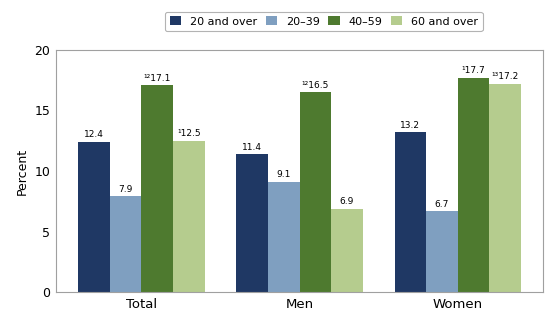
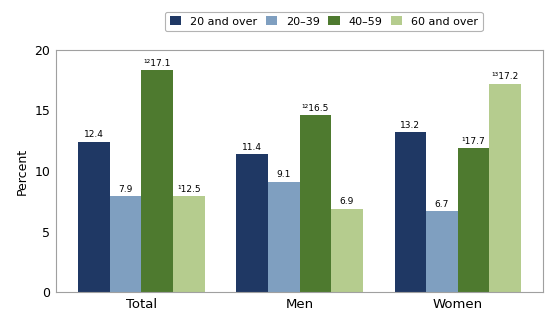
40–59/Total: 17.1 -> 18.3
60 and over/Total: 12.5 -> 7.9
40–59/Men: 16.5 -> 14.6
40–59/Women: 17.7 -> 11.9
